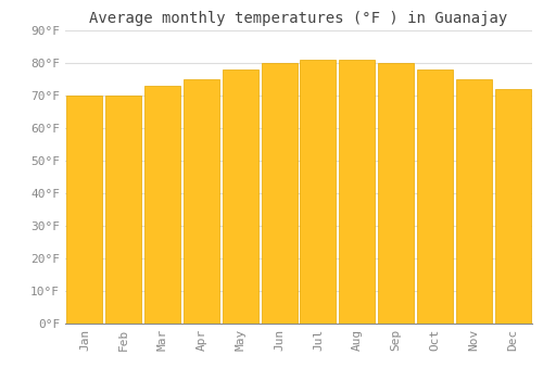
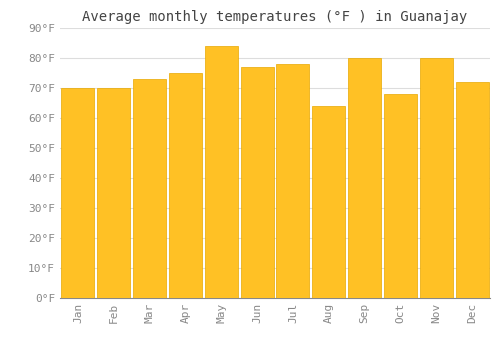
May: 78°F -> 84°F
Jun: 80°F -> 77°F
Jul: 81°F -> 78°F
Aug: 81°F -> 64°F
Oct: 78°F -> 68°F
Nov: 75°F -> 80°F
